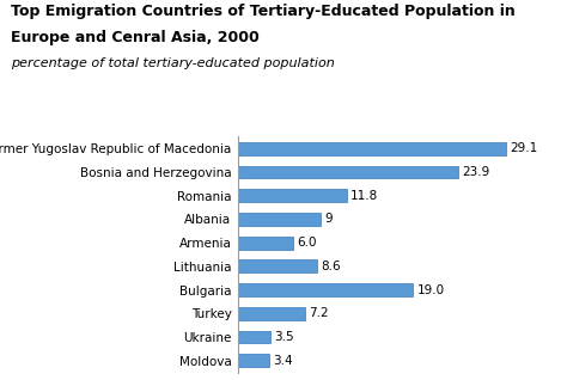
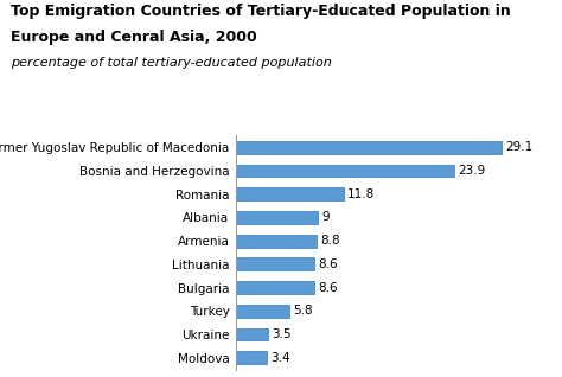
Armenia: 6.0 -> 8.8
Bulgaria: 19.0 -> 8.6
Turkey: 7.2 -> 5.8
